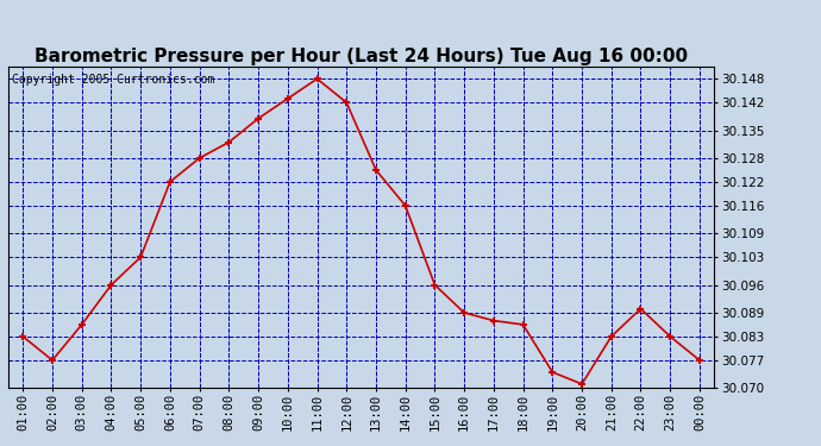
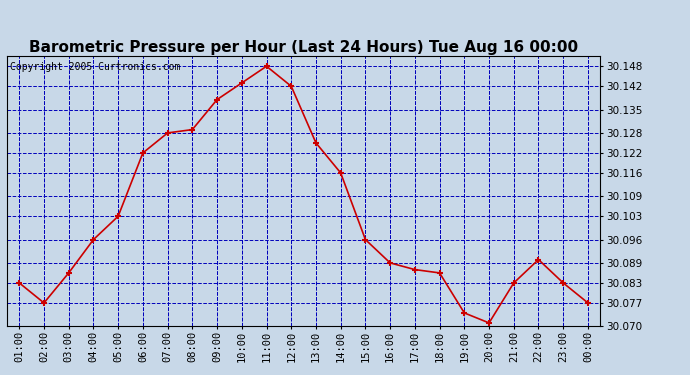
08:00: 30.132 -> 30.129
